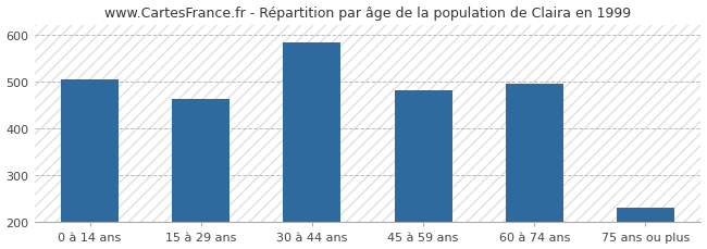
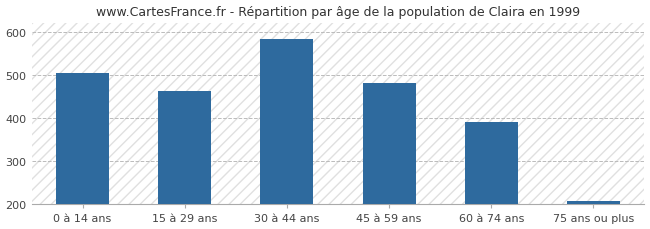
60 à 74 ans: 495 -> 390
75 ans ou plus: 230 -> 207
